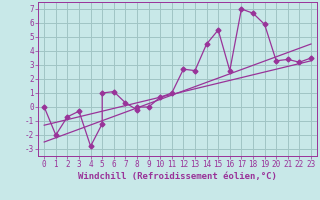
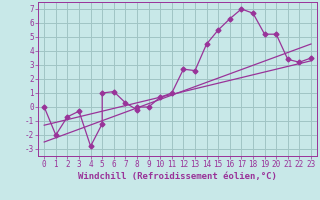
16: 2.6 -> 6.3
19: 5.9 -> 5.2
20: 3.3 -> 5.2
